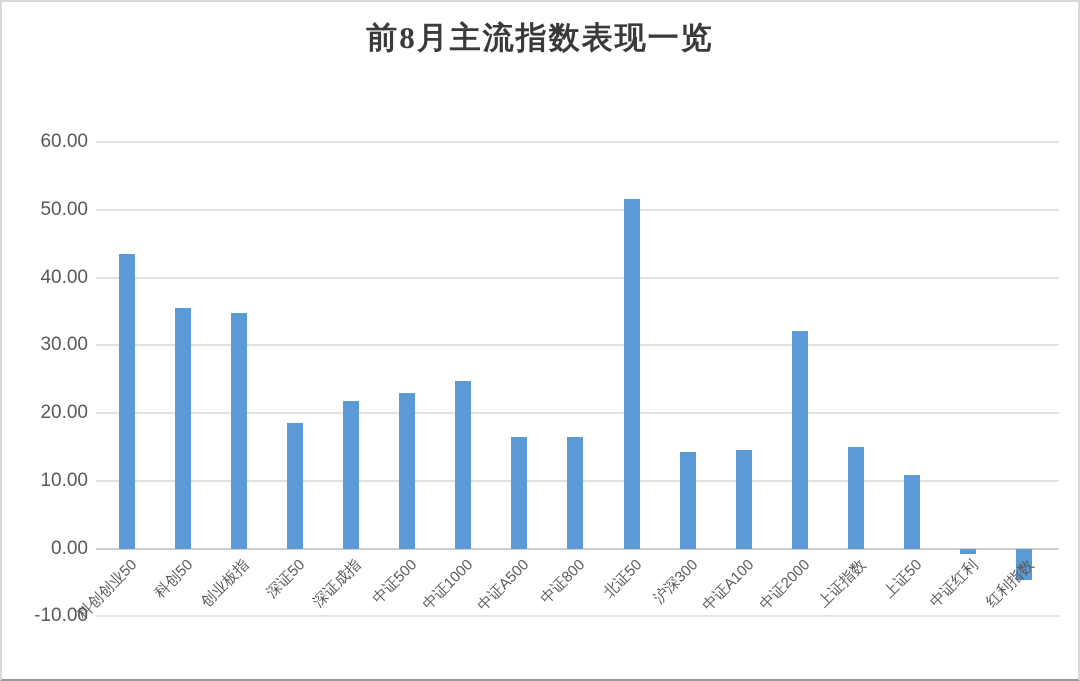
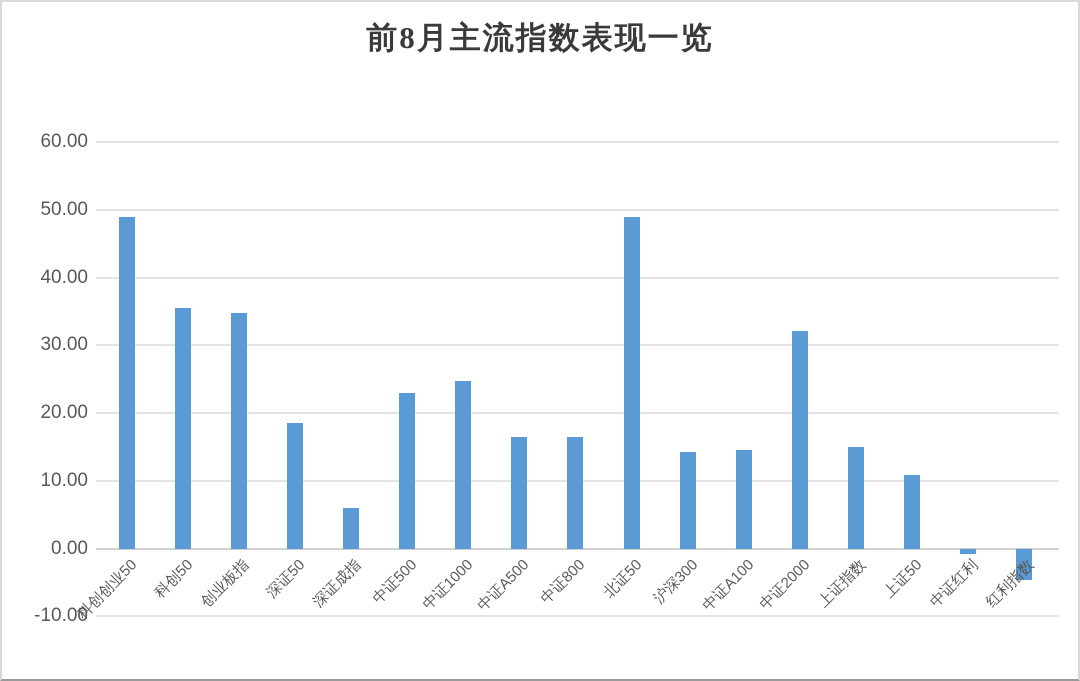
科创创业50: 43 -> 49
深证成指: 22 -> 6
北证50: 52 -> 49
